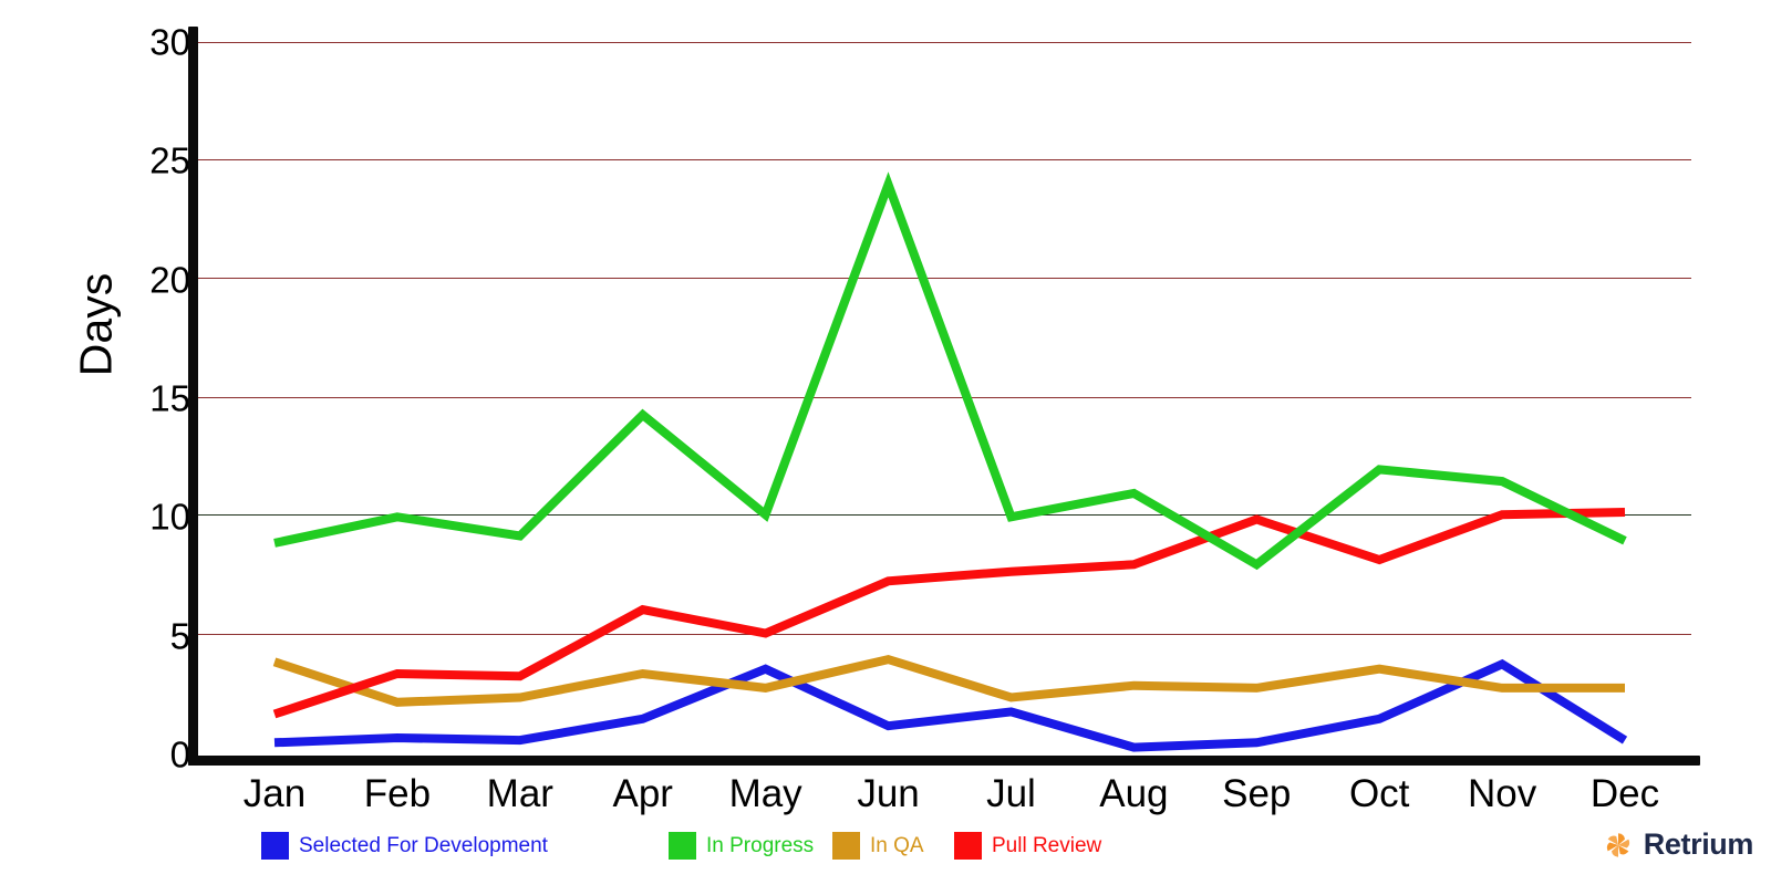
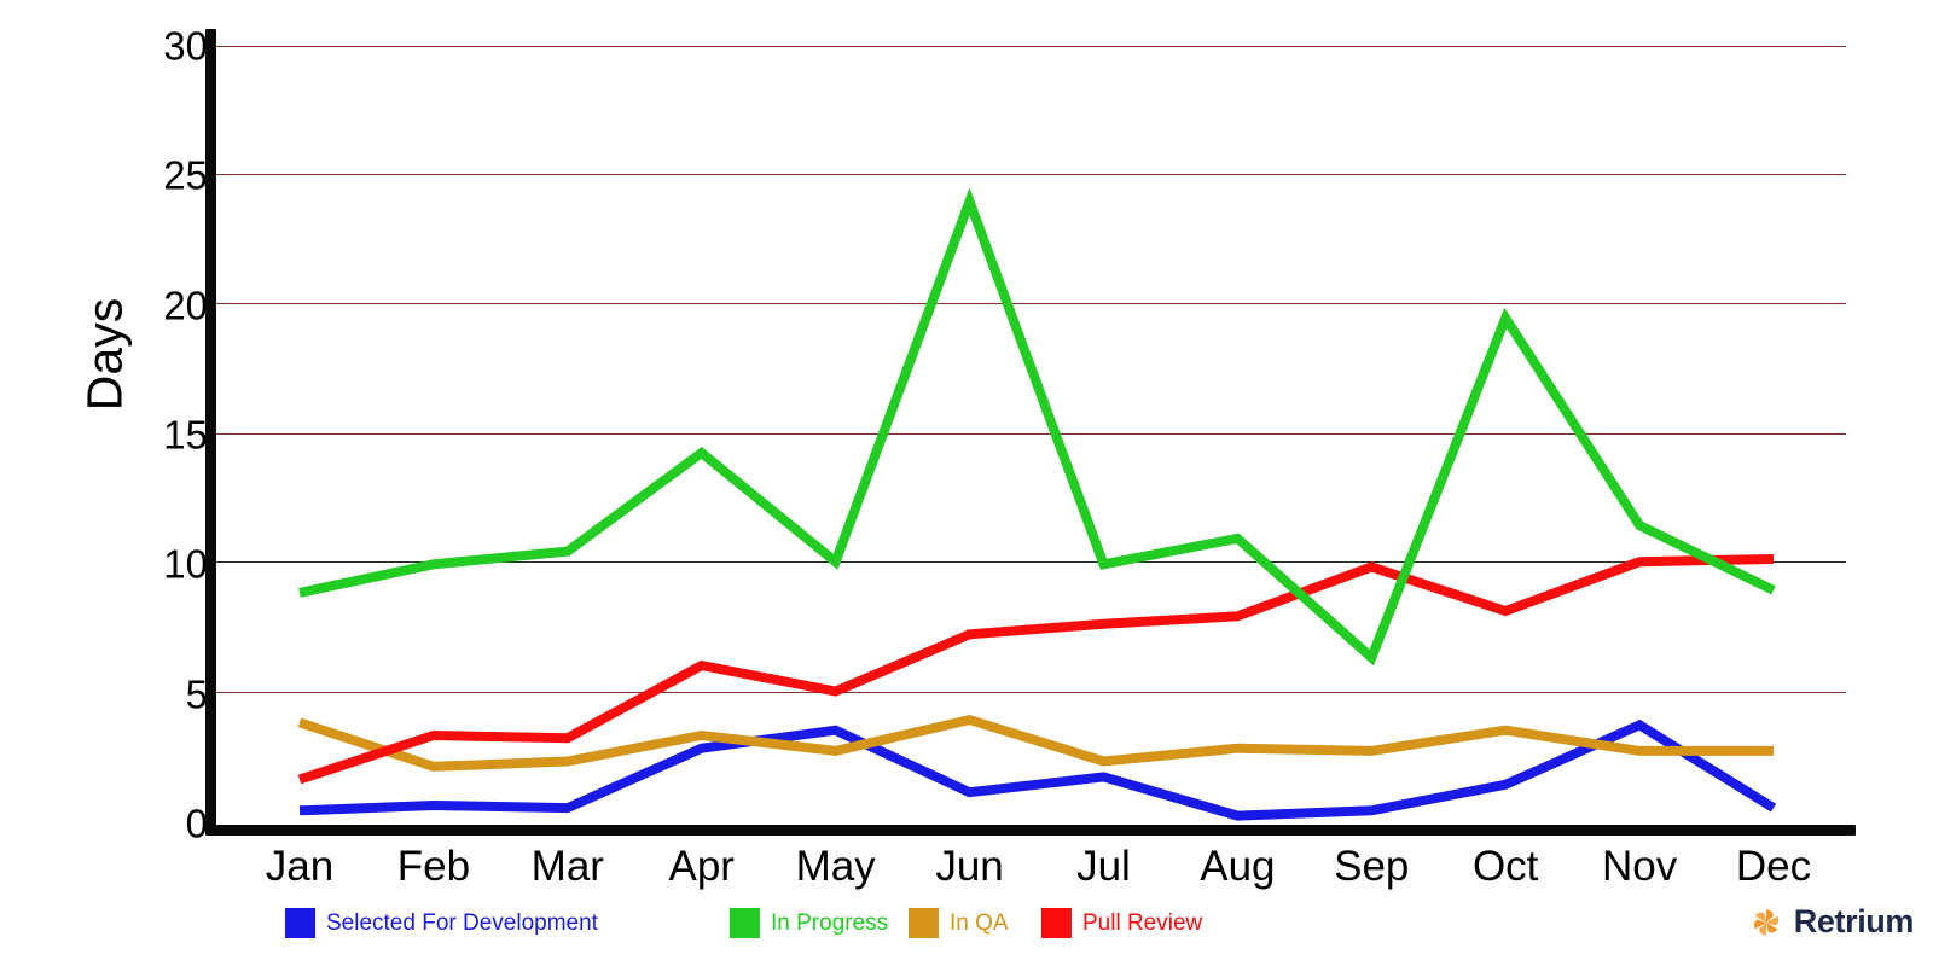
In Progress/Mar: 9.2 -> 10.5
Selected For Development/Apr: 1.5 -> 2.9
In Progress/Sep: 8.0 -> 6.4
In Progress/Oct: 12.0 -> 19.5
